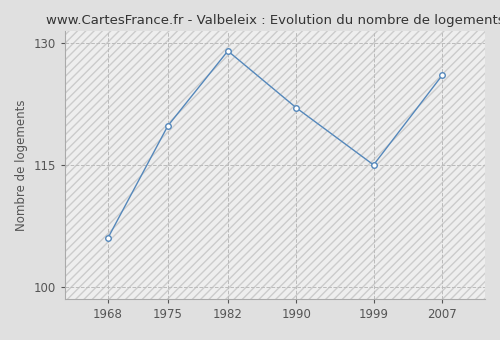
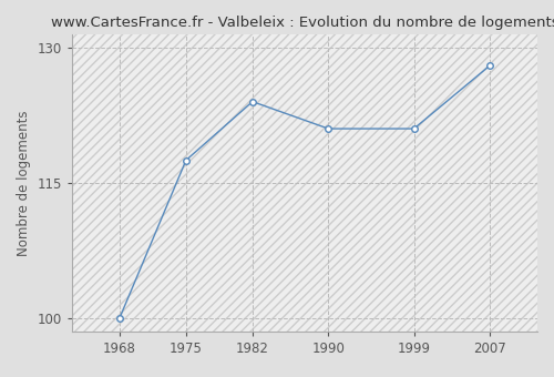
1968: 106.0 -> 100.0
1975: 119.8 -> 117.5
1982: 129.0 -> 124.0
1990: 122.0 -> 121.0
1999: 115.0 -> 121.0
2007: 126.0 -> 128.0
